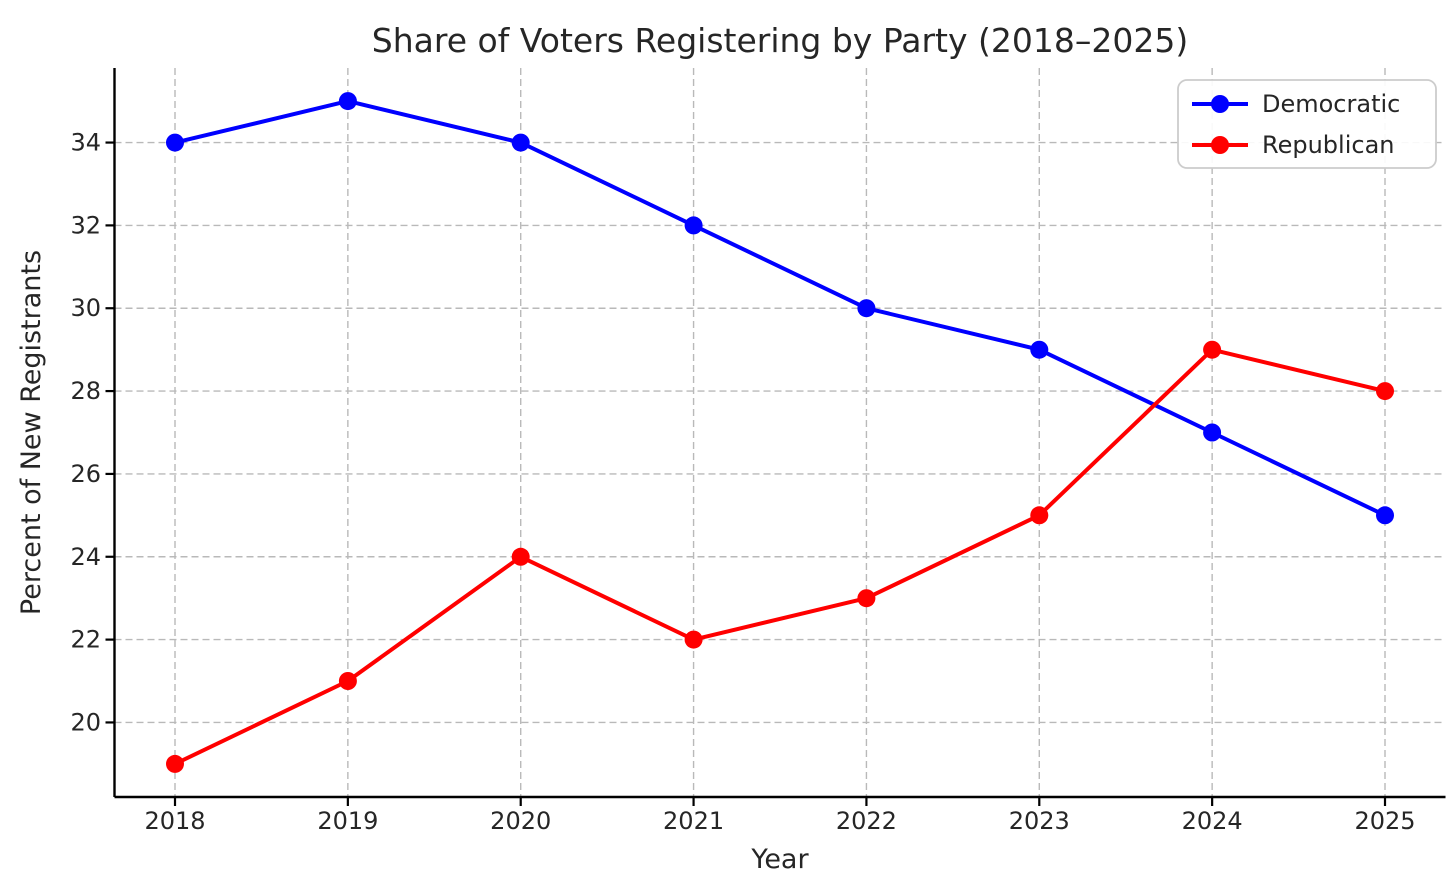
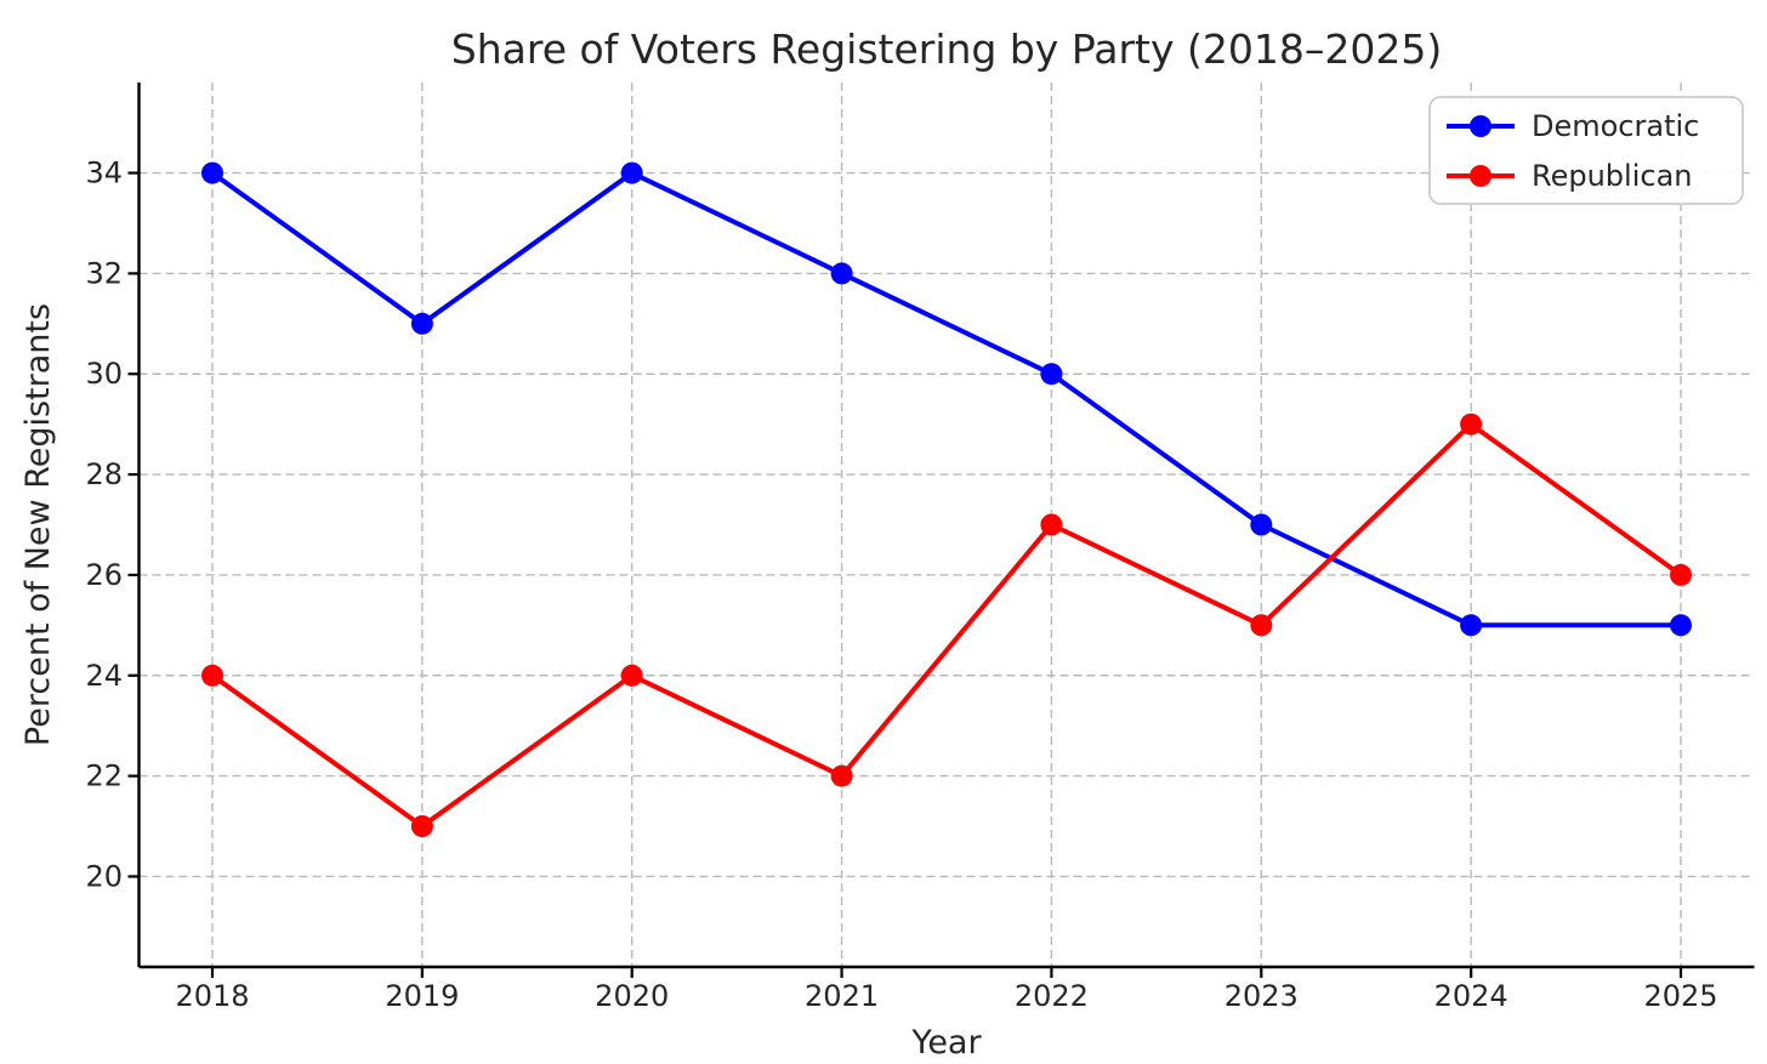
Republican/2018: 19 -> 24
Democratic/2019: 35 -> 31
Republican/2022: 23 -> 27
Democratic/2023: 29 -> 27
Democratic/2024: 27 -> 25
Republican/2025: 28 -> 26
